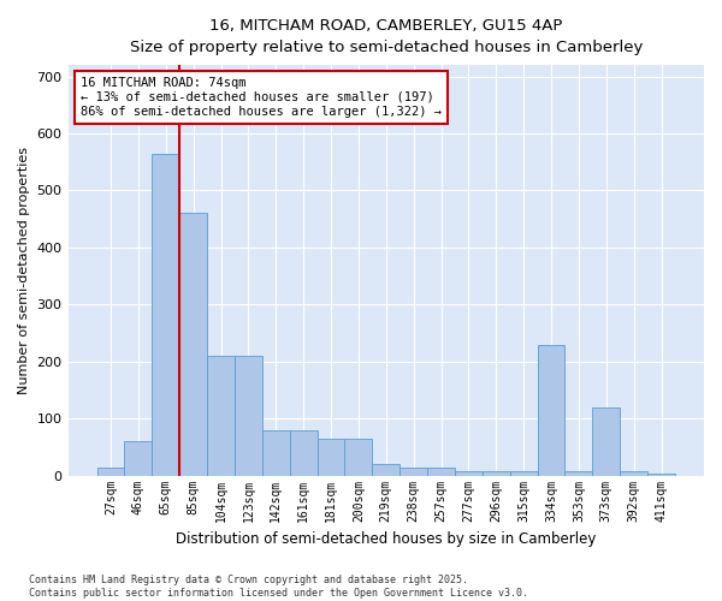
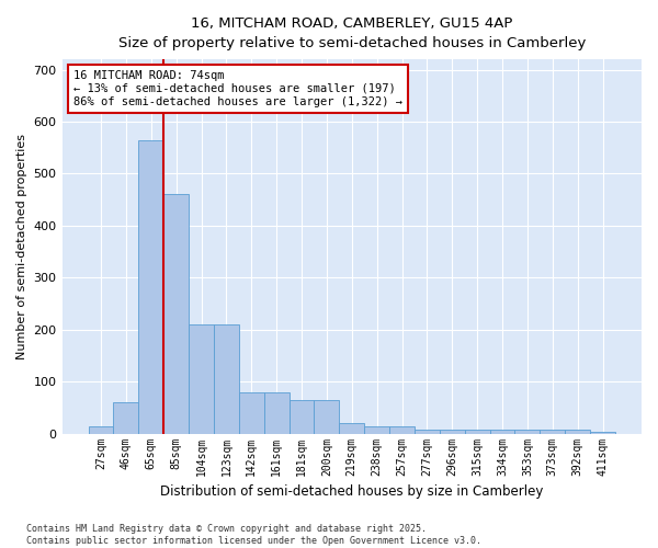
334sqm: 230 -> 7
373sqm: 120 -> 7
